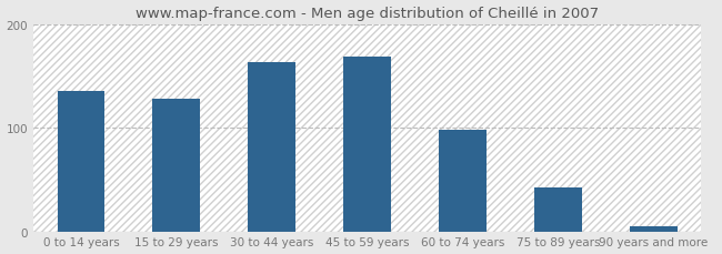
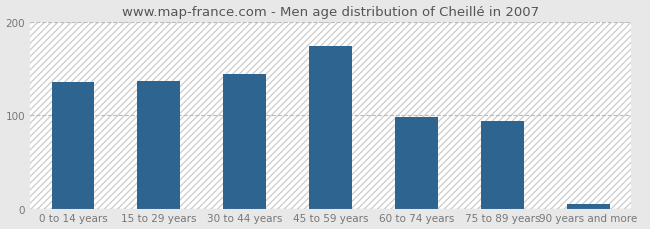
15 to 29 years: 128 -> 136
30 to 44 years: 163 -> 144
45 to 59 years: 168 -> 174
75 to 89 years: 42 -> 94
